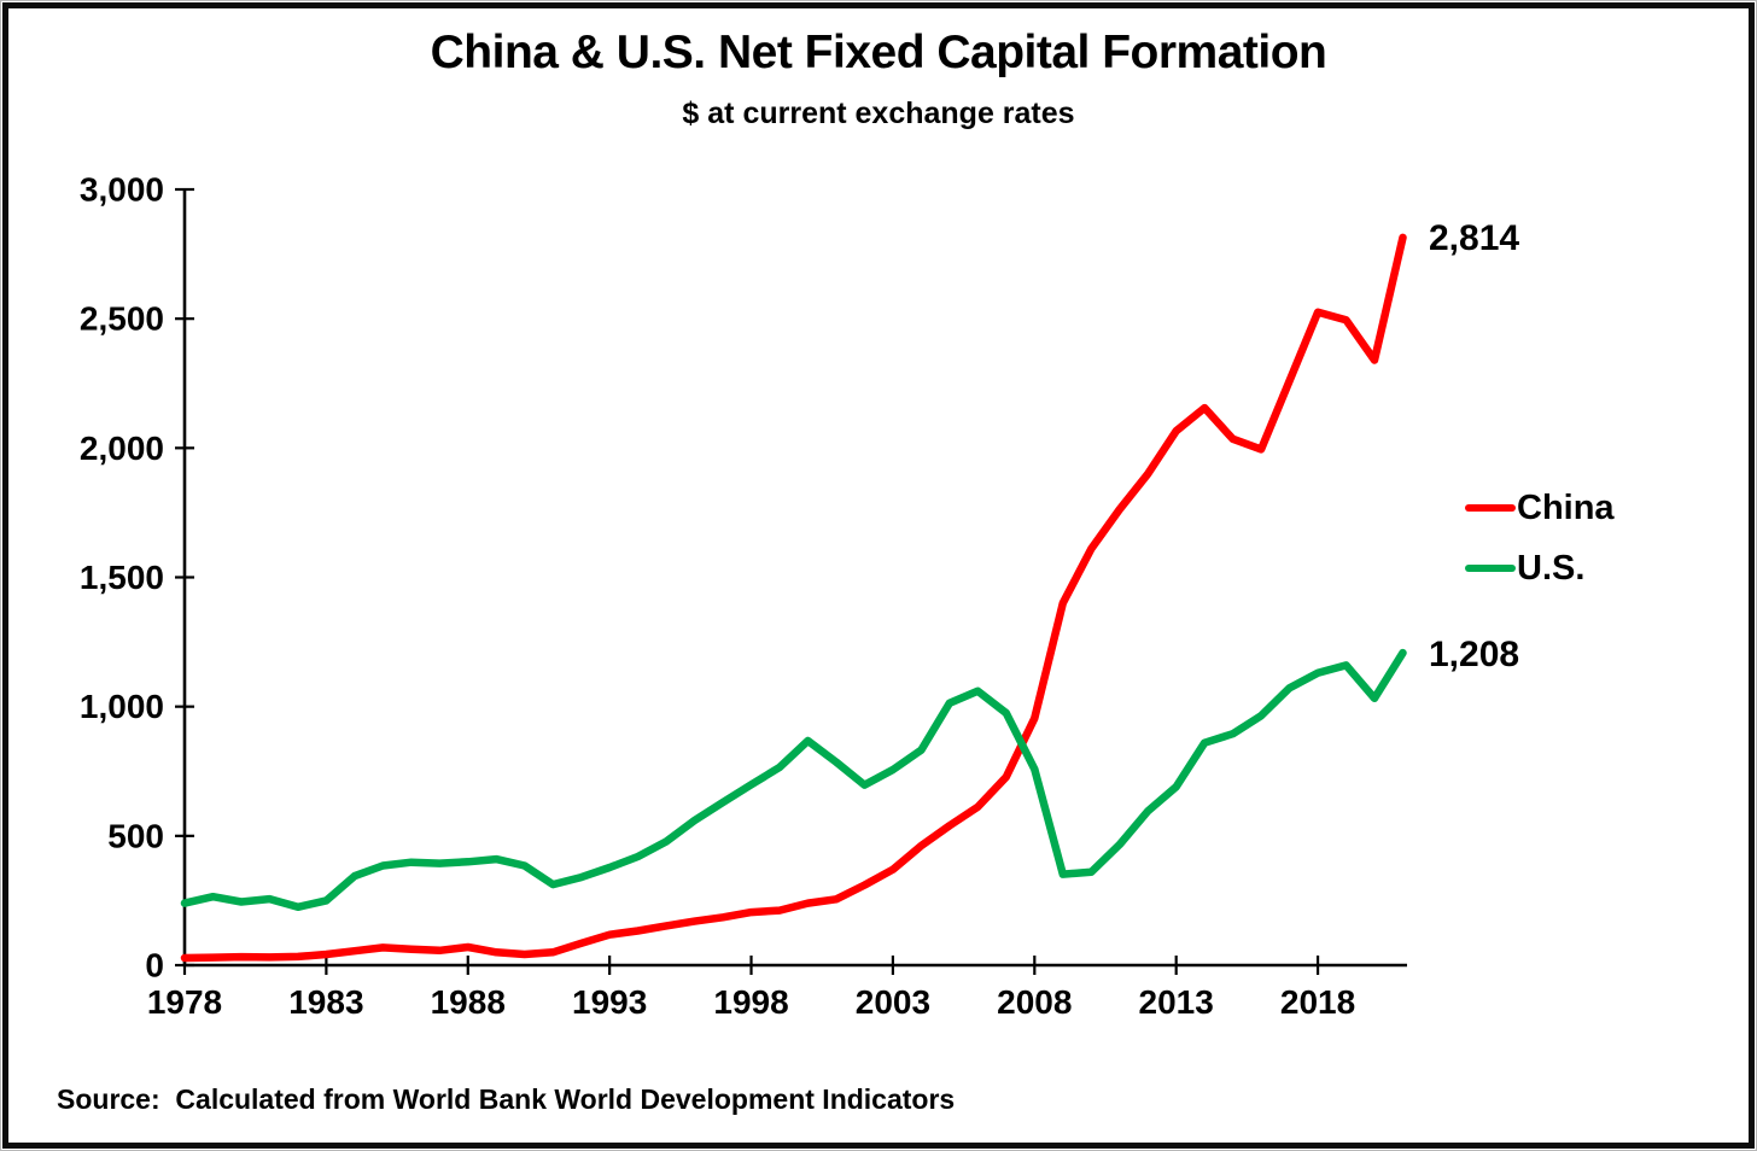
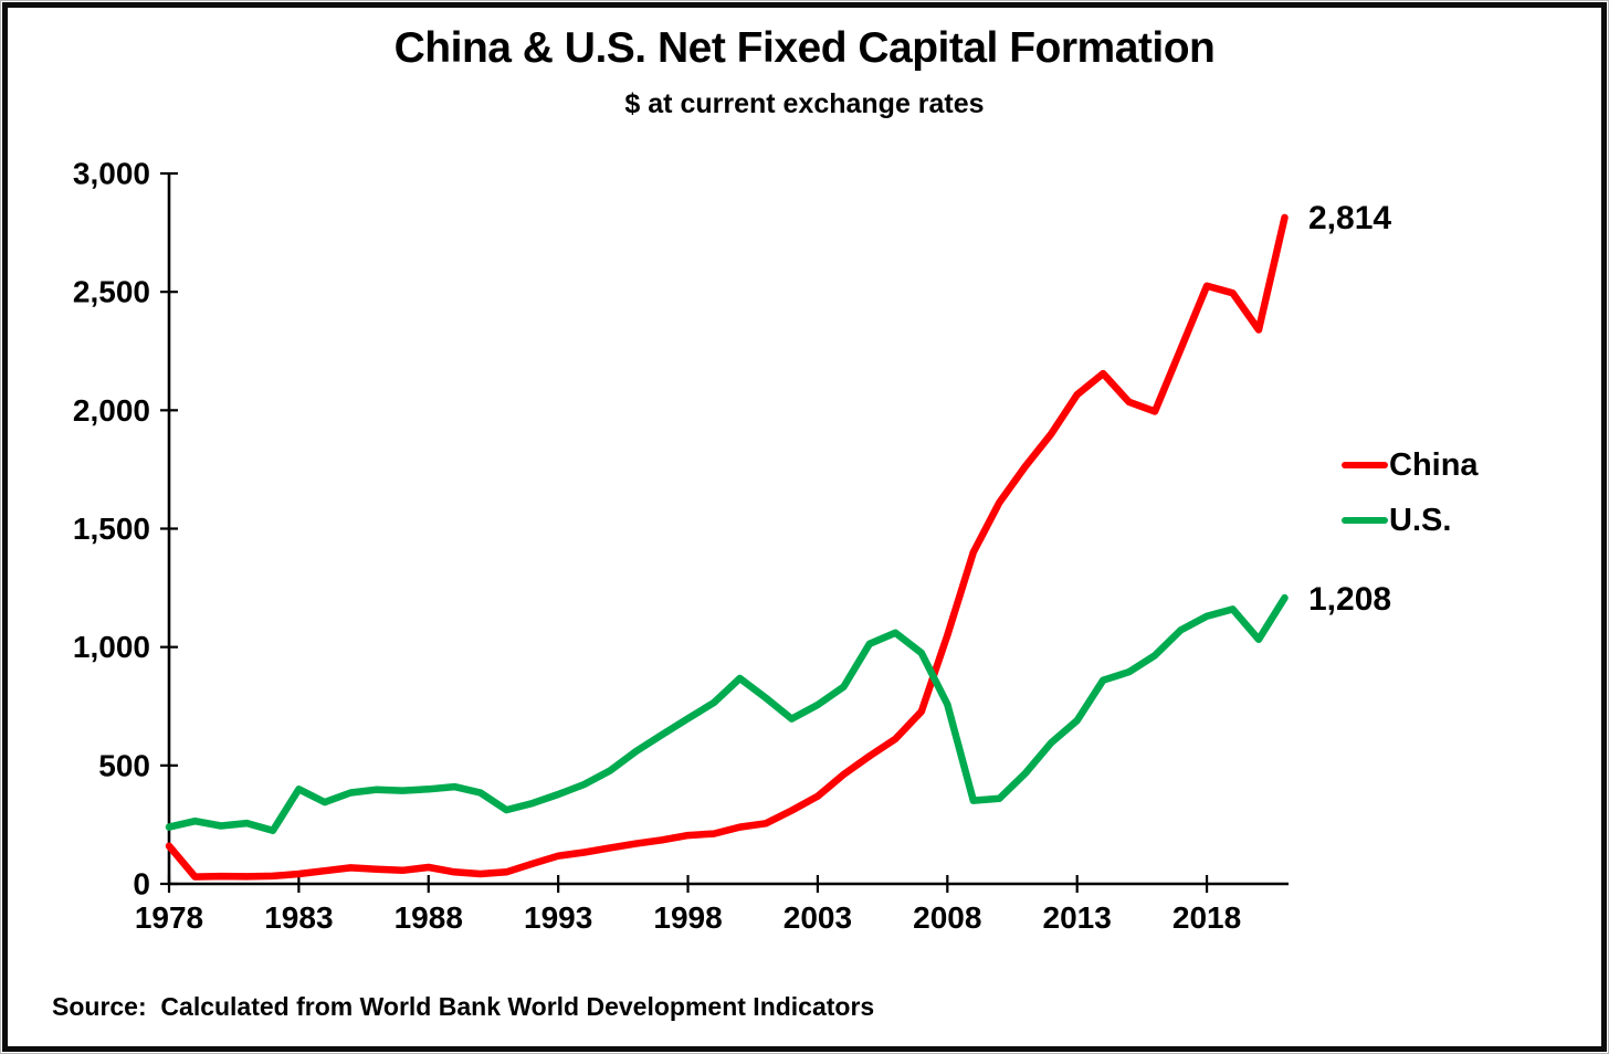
China/1978: 30 -> 160
U.S./1983: 250 -> 400
China/2008: 960 -> 1050
